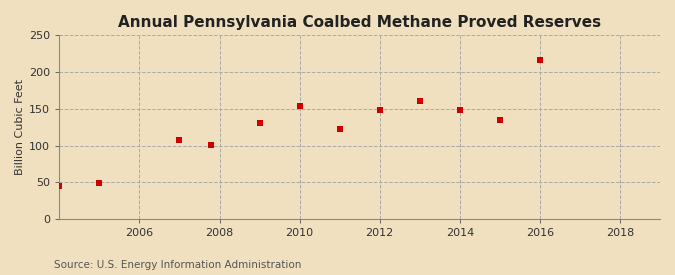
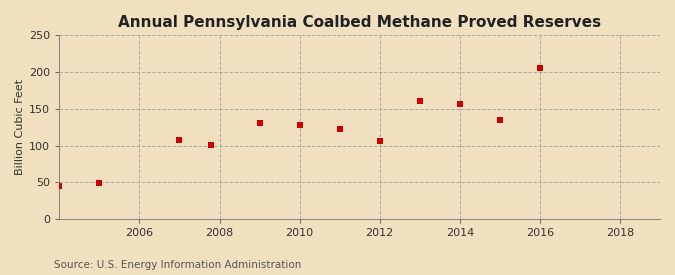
2010: 154 -> 128
2012: 148 -> 106
2014: 148 -> 156
2016: 216 -> 205
